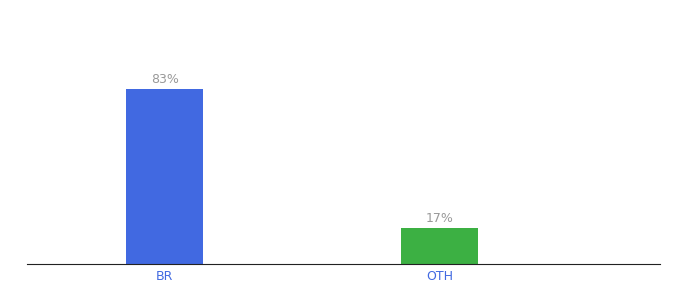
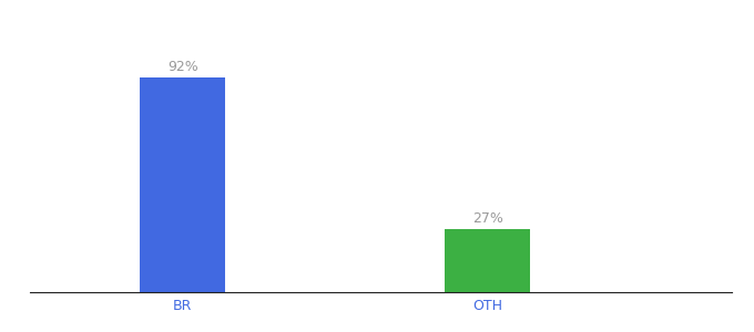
BR: 83% -> 92%
OTH: 17% -> 27%
